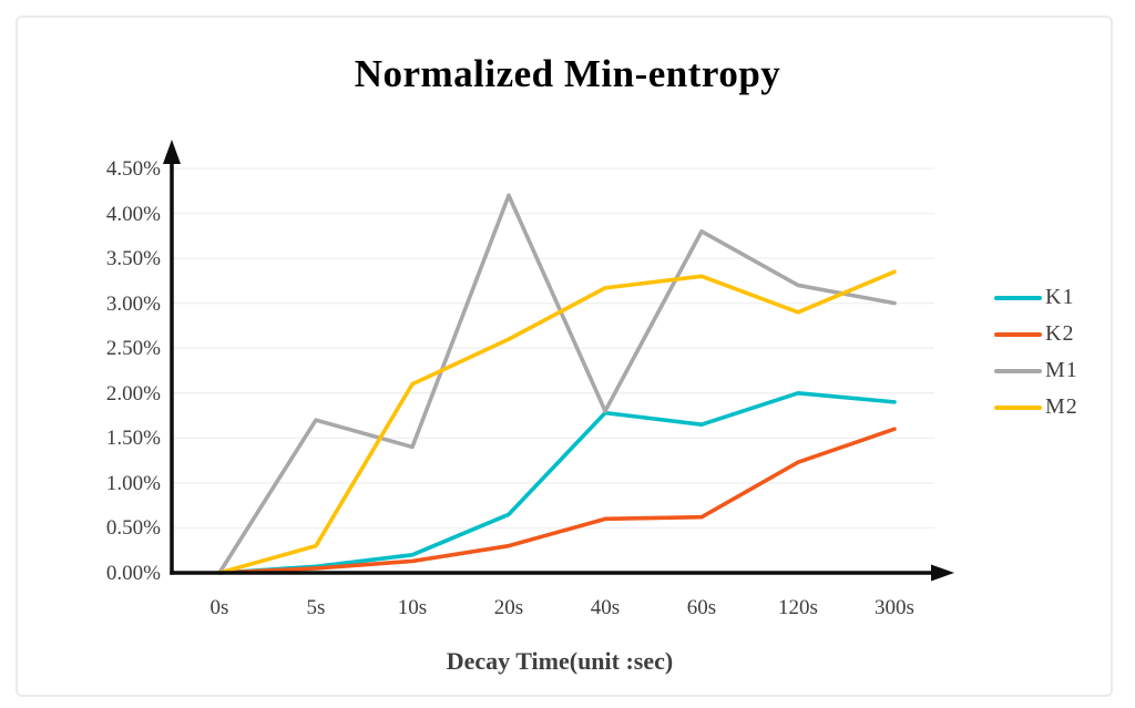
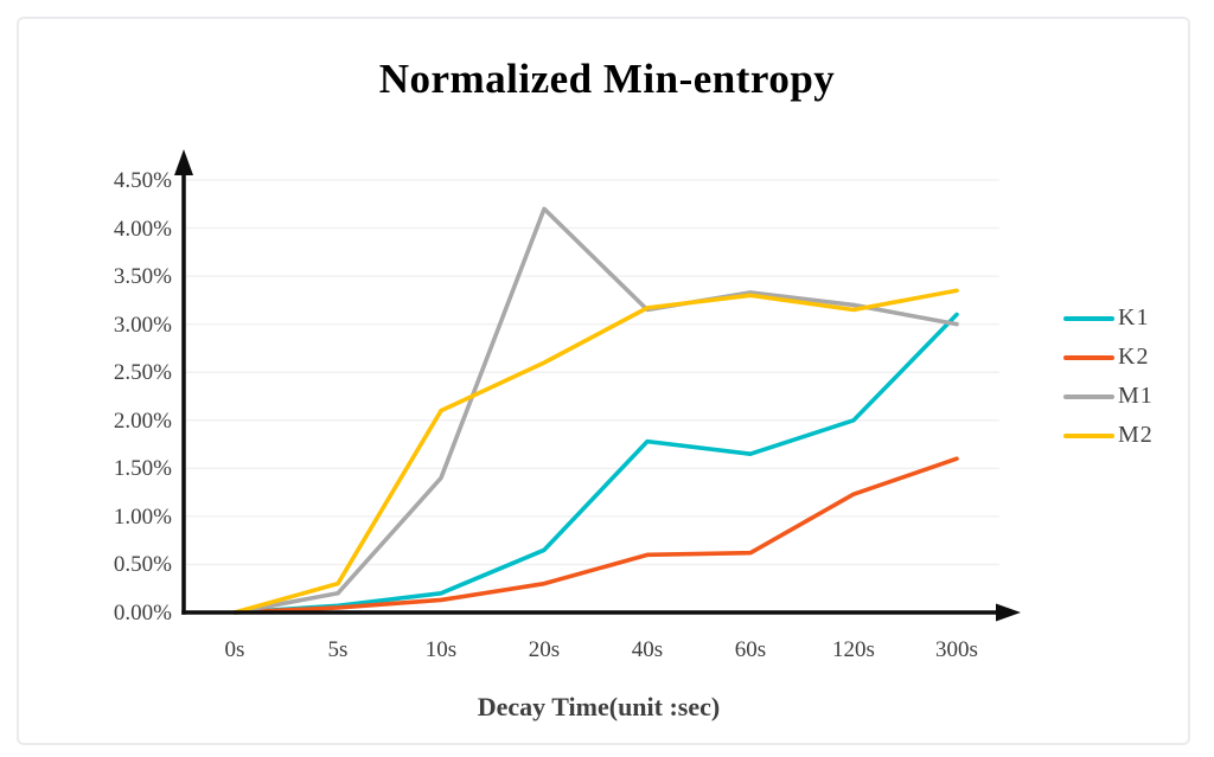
M1/5s: 1.7% -> 0.2%
M1/40s: 1.8% -> 3.1%
M1/60s: 3.8% -> 3.3%
M2/120s: 2.9% -> 3.1%
K1/300s: 1.9% -> 3.1%
